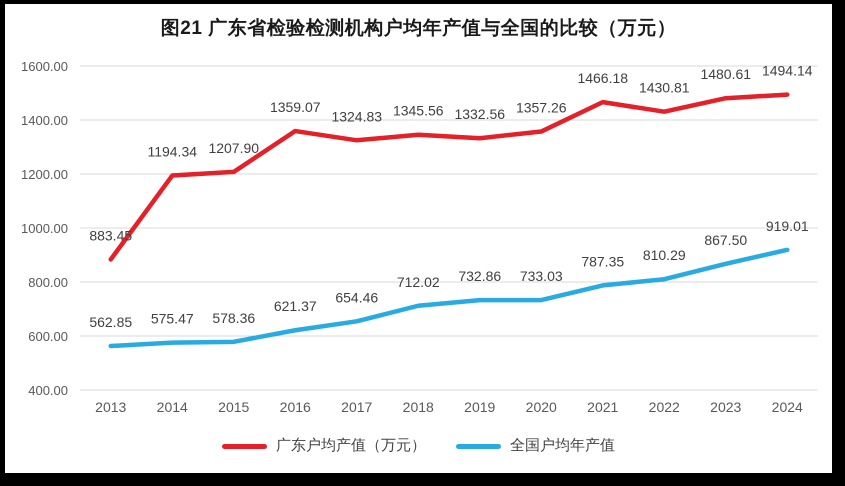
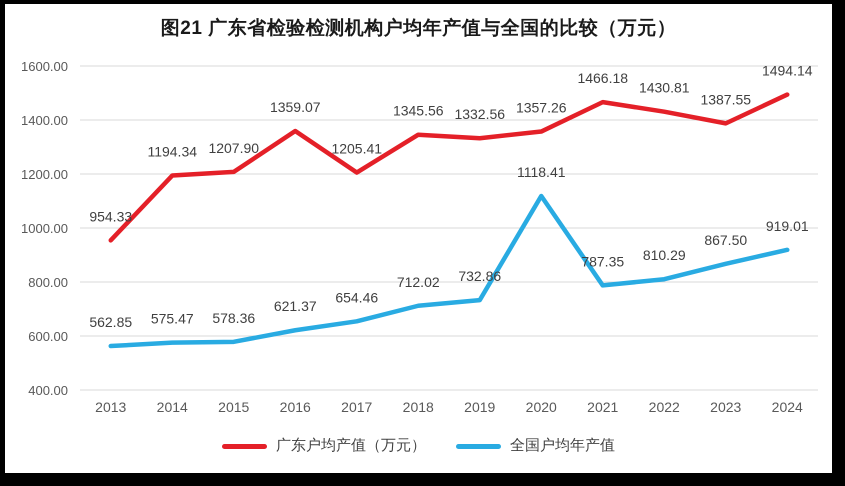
广东户均产值（万元）/2013: 883.45 -> 954.33
广东户均产值（万元）/2017: 1324.83 -> 1205.41
全国户均年产值/2020: 733.03 -> 1118.41
广东户均产值（万元）/2023: 1480.61 -> 1387.55
